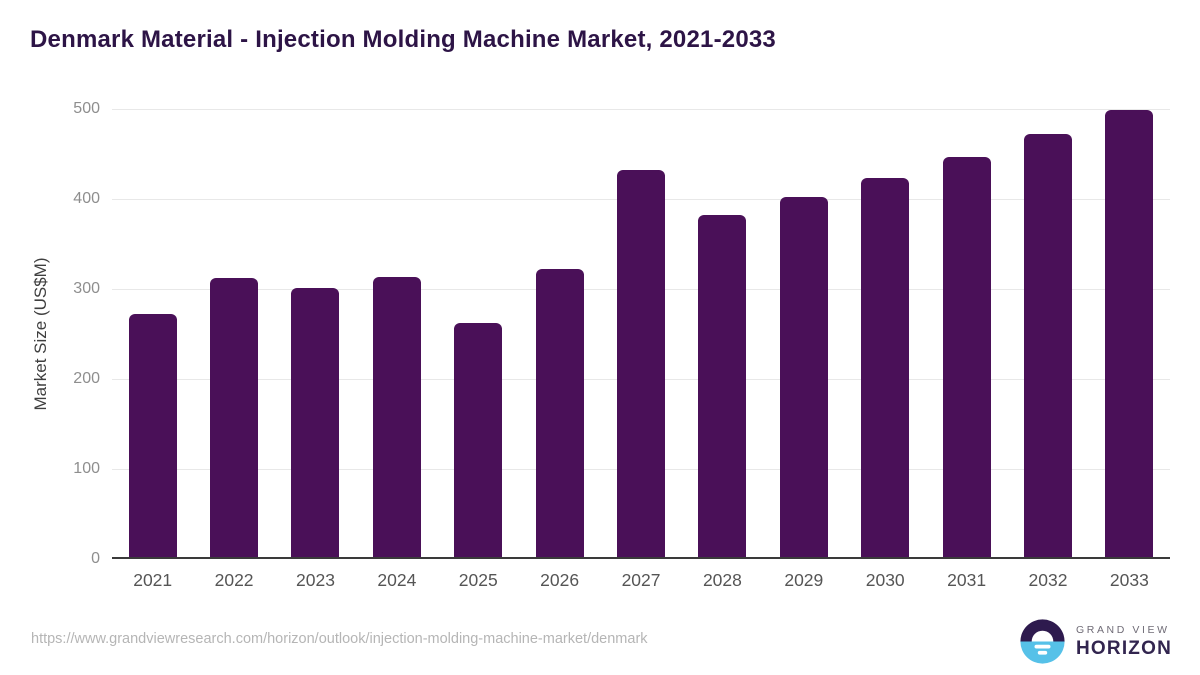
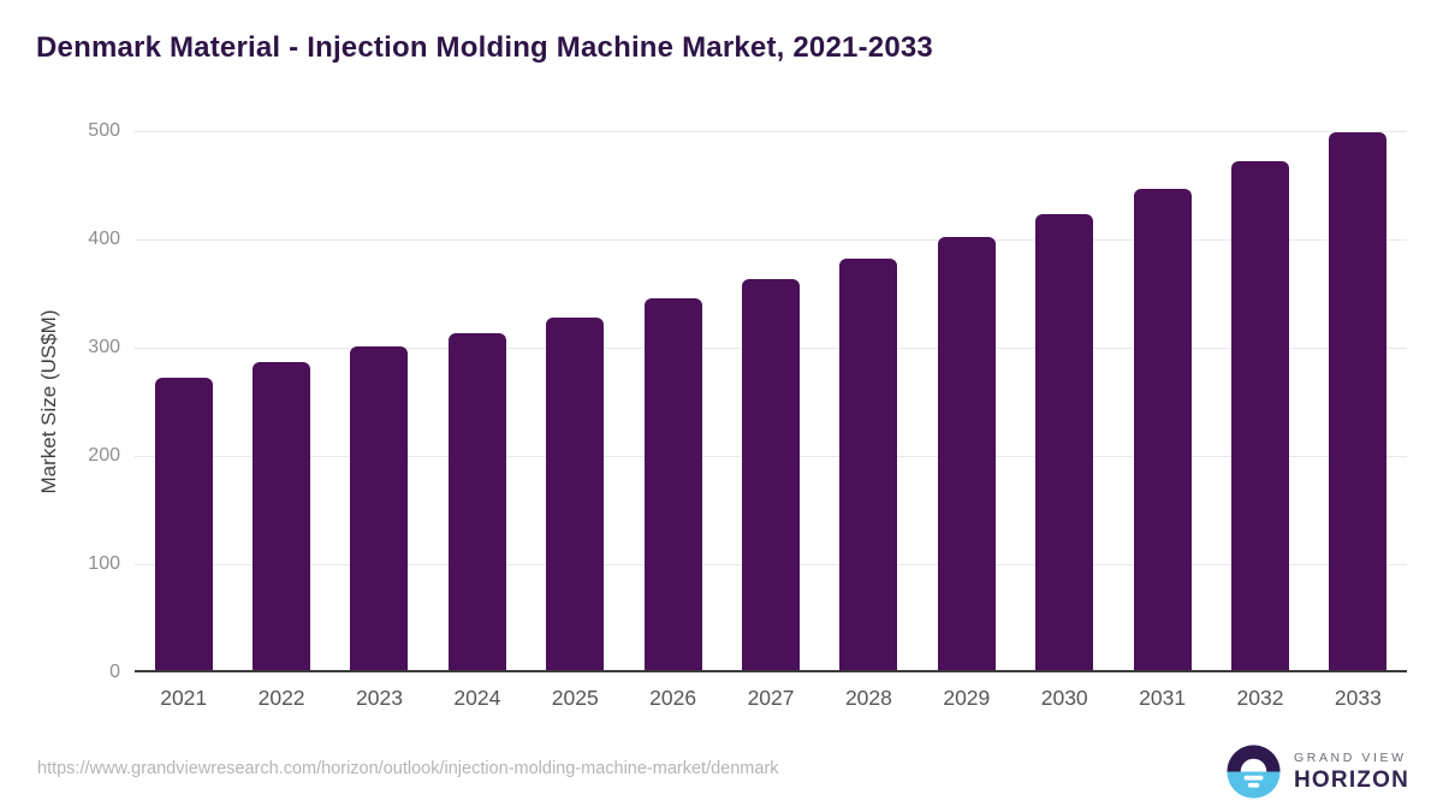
2022: 310 -> 280
2025: 260 -> 330
2026: 320 -> 340
2027: 430 -> 360
